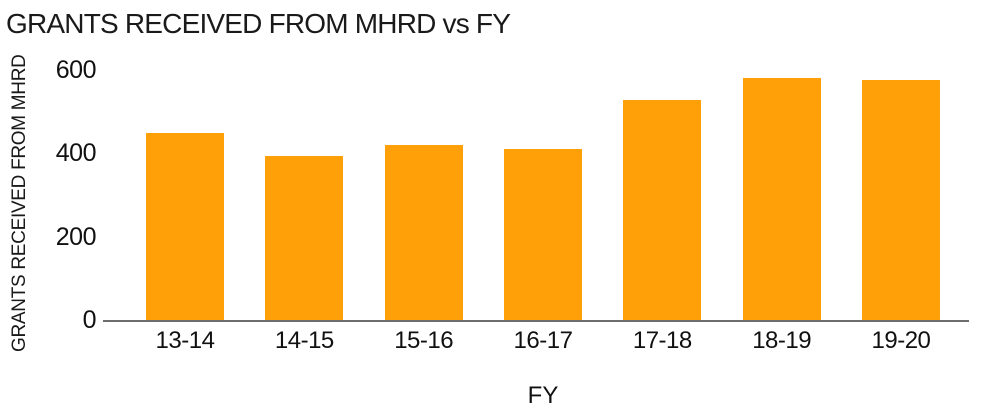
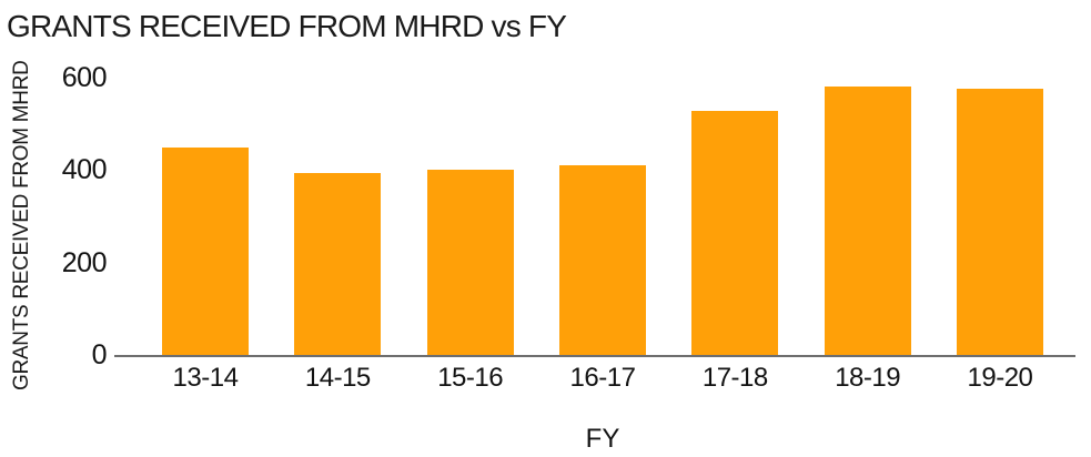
15-16: 420 -> 400
